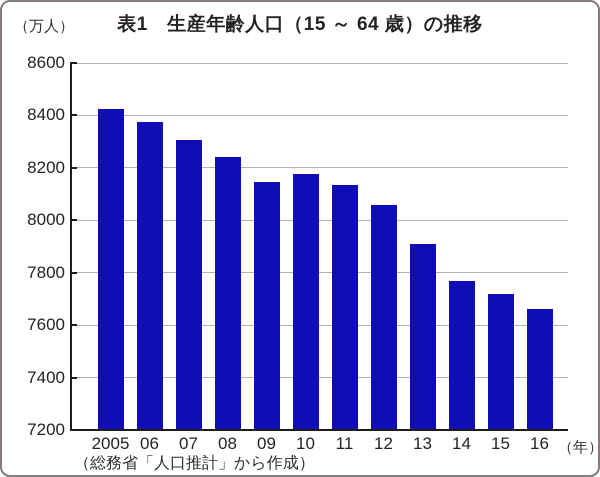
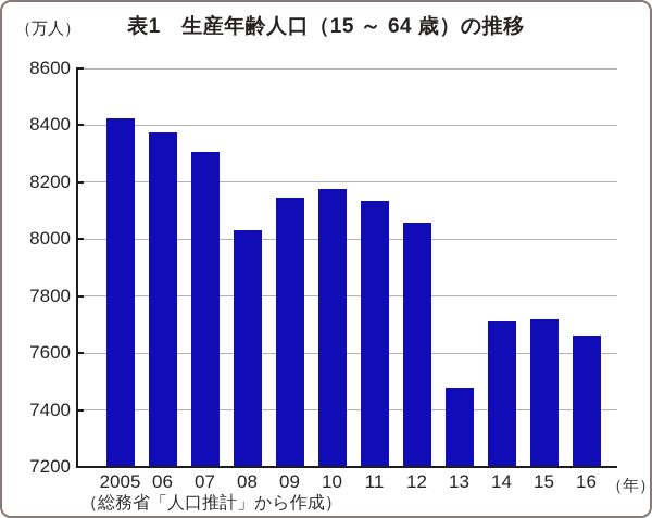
08: 8240 -> 8030
13: 7910 -> 7480
14: 7770 -> 7710
